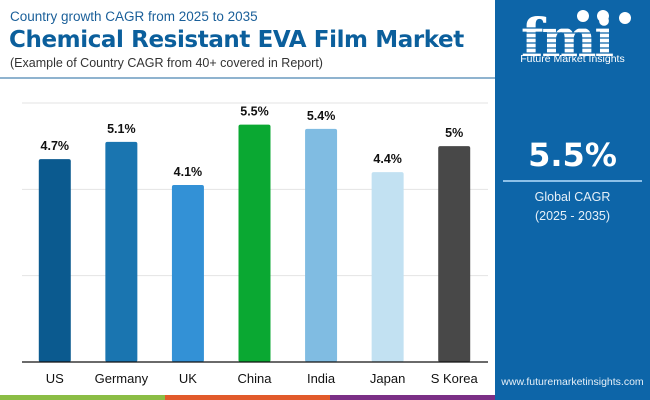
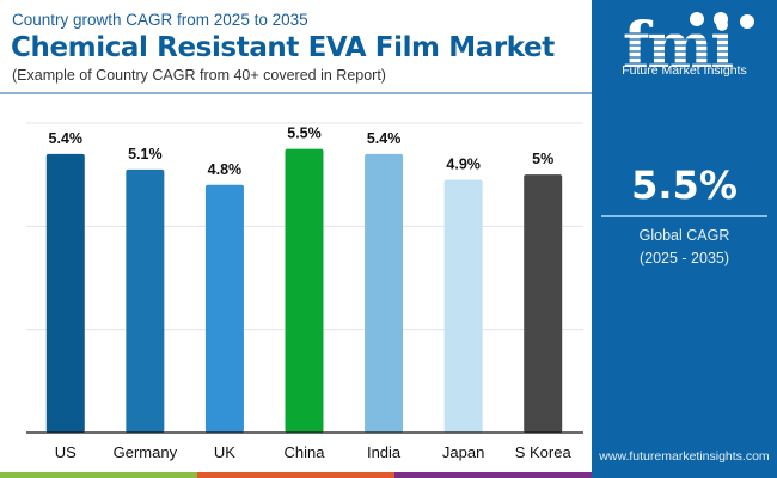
US: 4.7% -> 5.4%
UK: 4.1% -> 4.8%
Japan: 4.4% -> 4.9%
